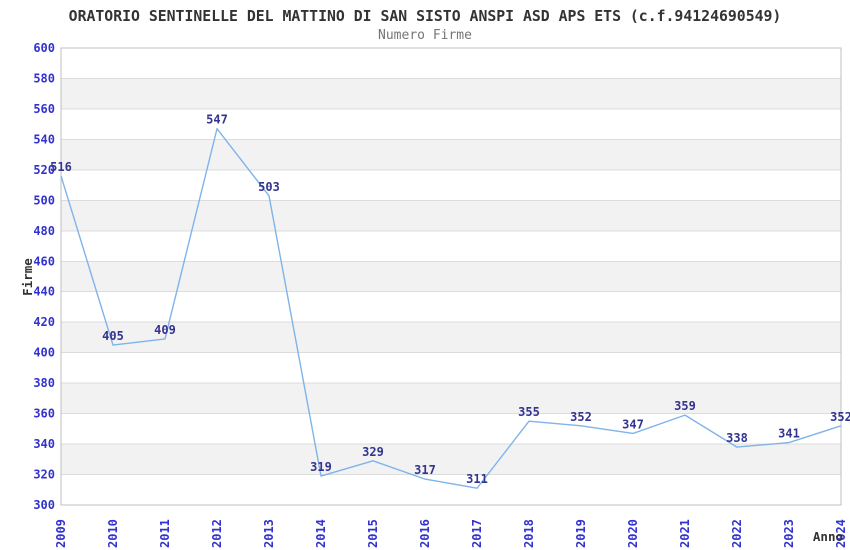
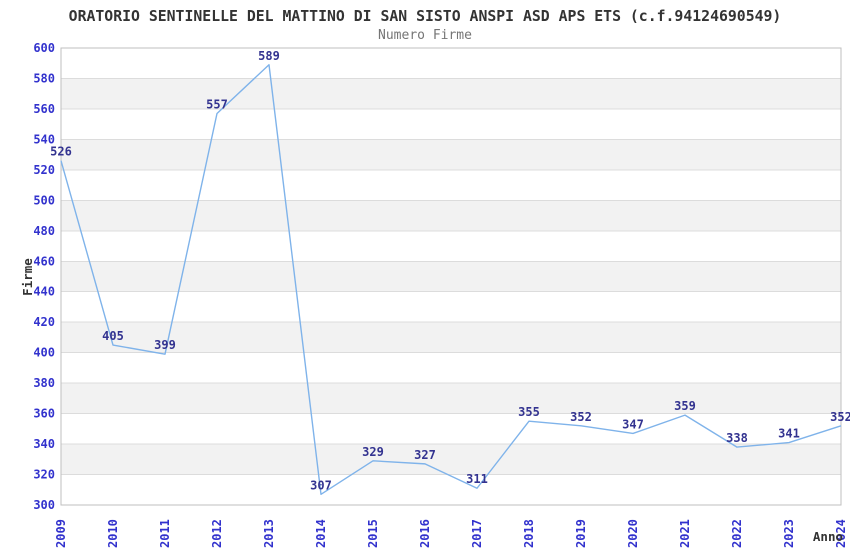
2009: 516 -> 526
2011: 409 -> 399
2012: 547 -> 557
2013: 503 -> 589
2014: 319 -> 307
2016: 317 -> 327
